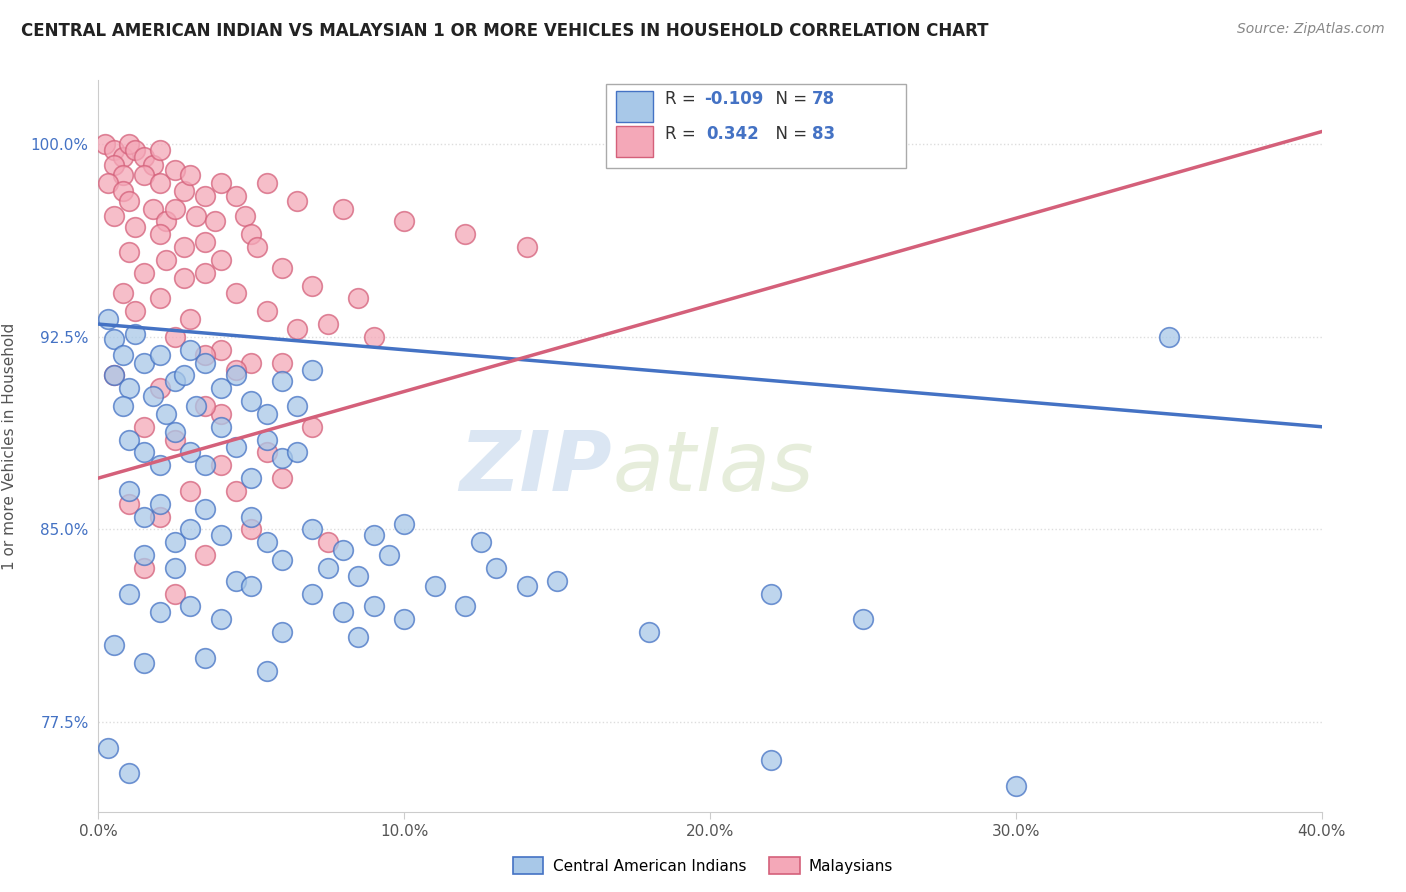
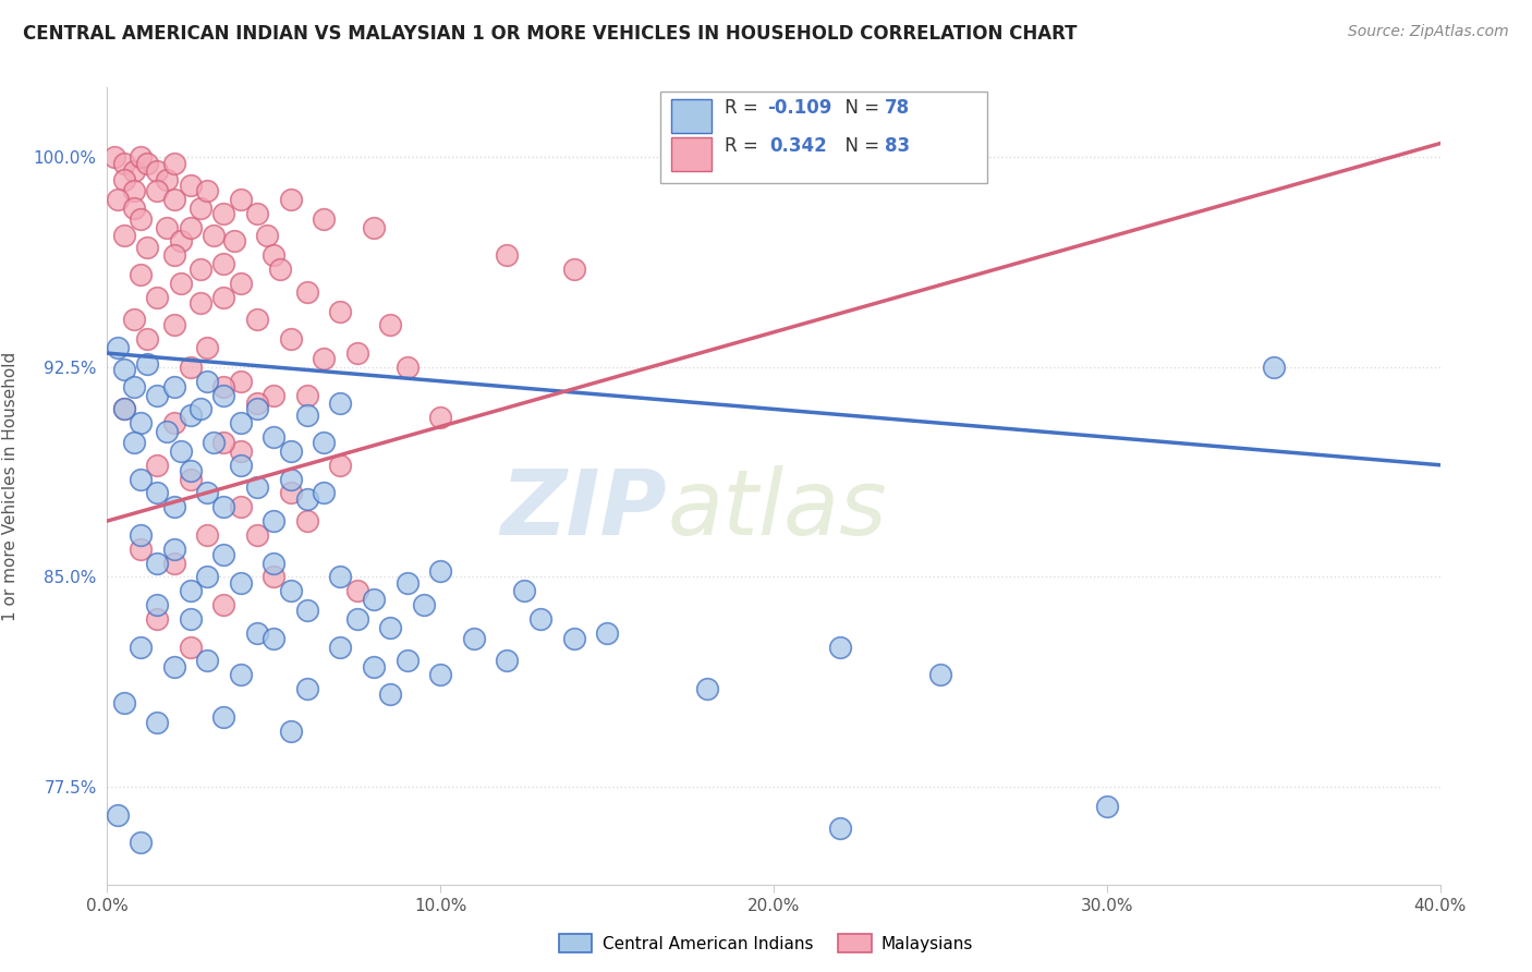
Malaysians/10.0%: 97.0% -> 90.7%
Central American Indians/30.0%: 75.0% -> 76.8%
